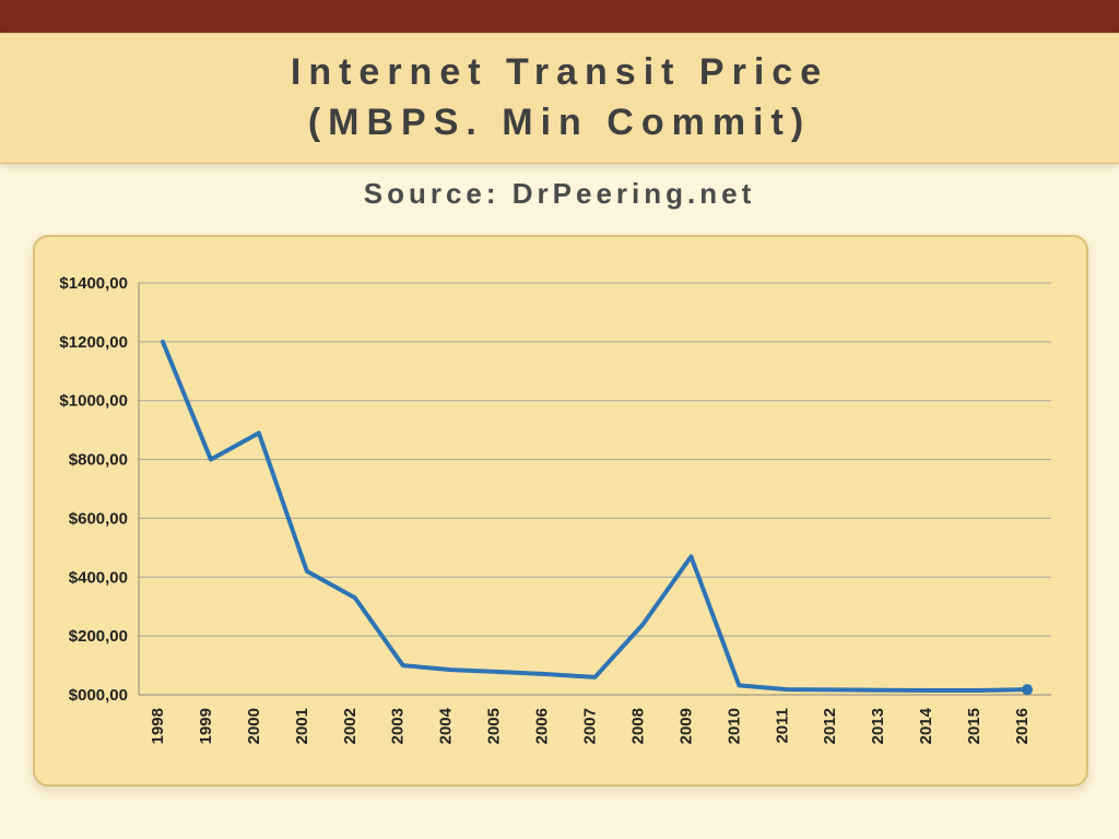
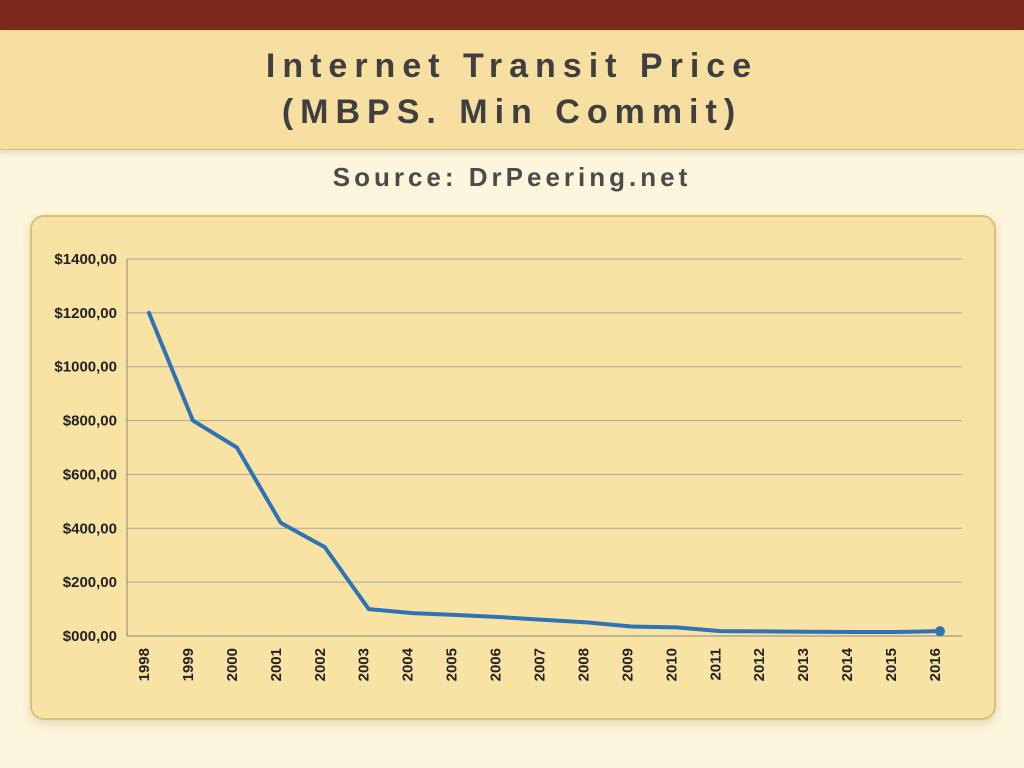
2000: $890 -> $700
2008: $240 -> $50
2009: $470 -> $40
